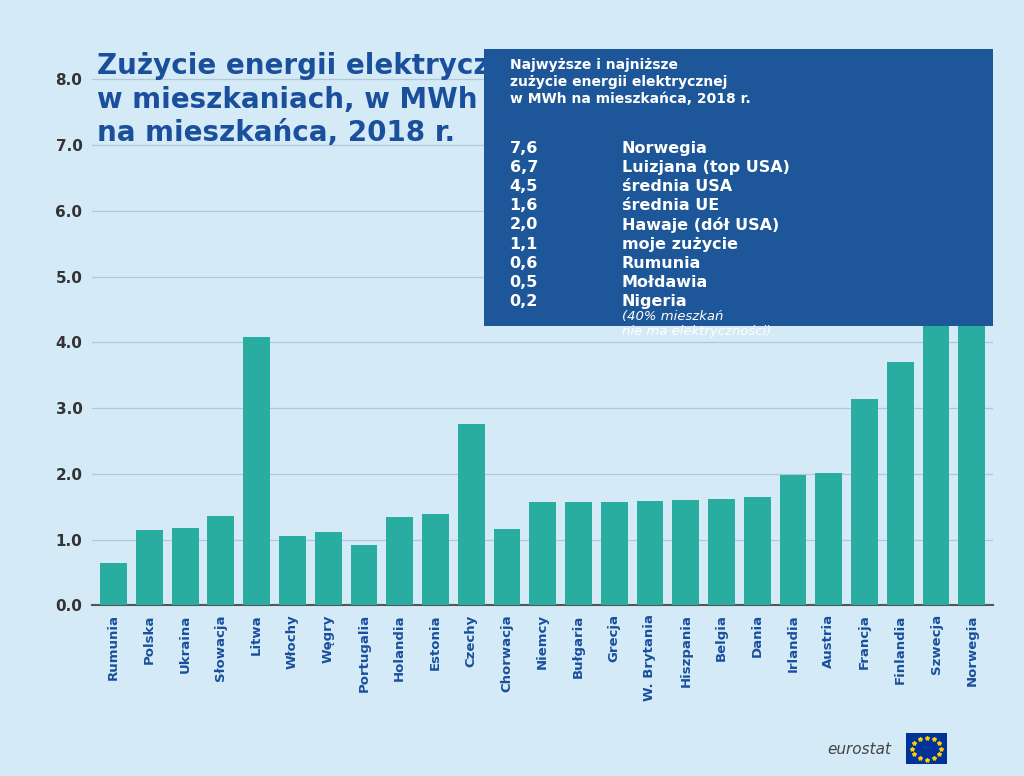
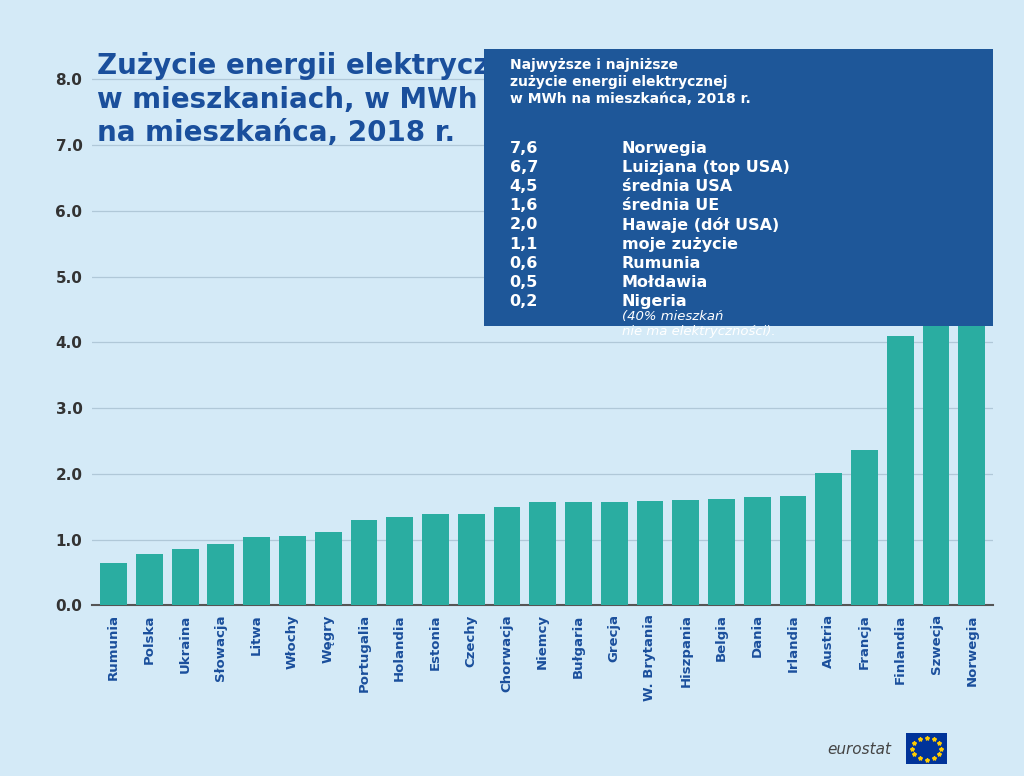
Polska: 1.14 -> 0.78
Ukraina: 1.18 -> 0.85
Słowacja: 1.36 -> 0.93
Litwa: 4.08 -> 1.04
Portugalia: 0.92 -> 1.29
Czechy: 2.76 -> 1.39
Chorwacja: 1.16 -> 1.50
Irlandia: 1.98 -> 1.66
Francja: 3.14 -> 2.36
Finlandia: 3.70 -> 4.10
